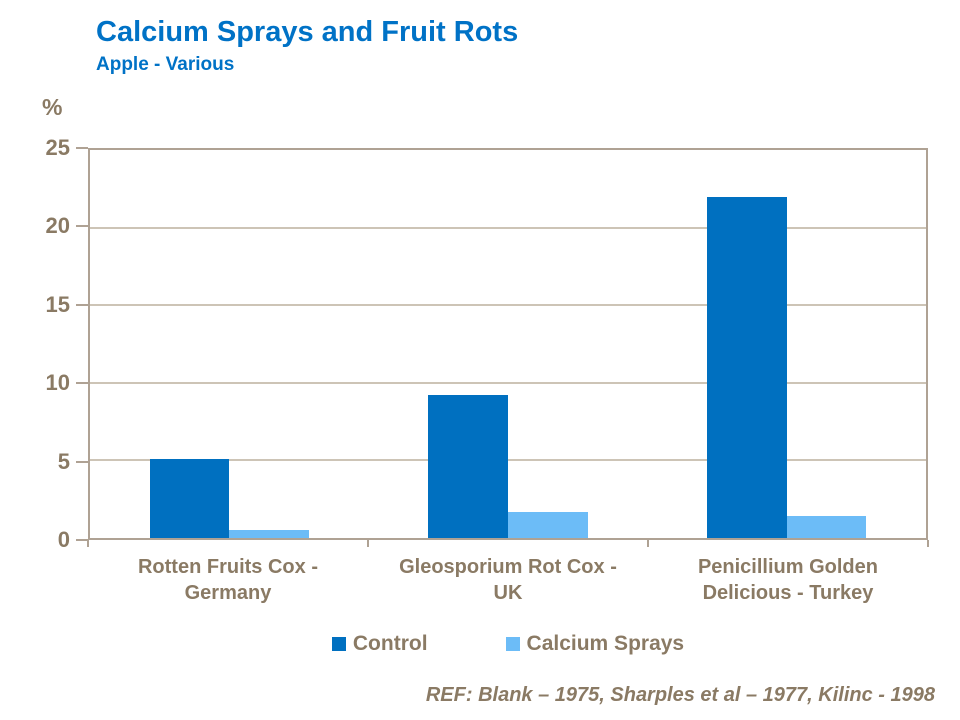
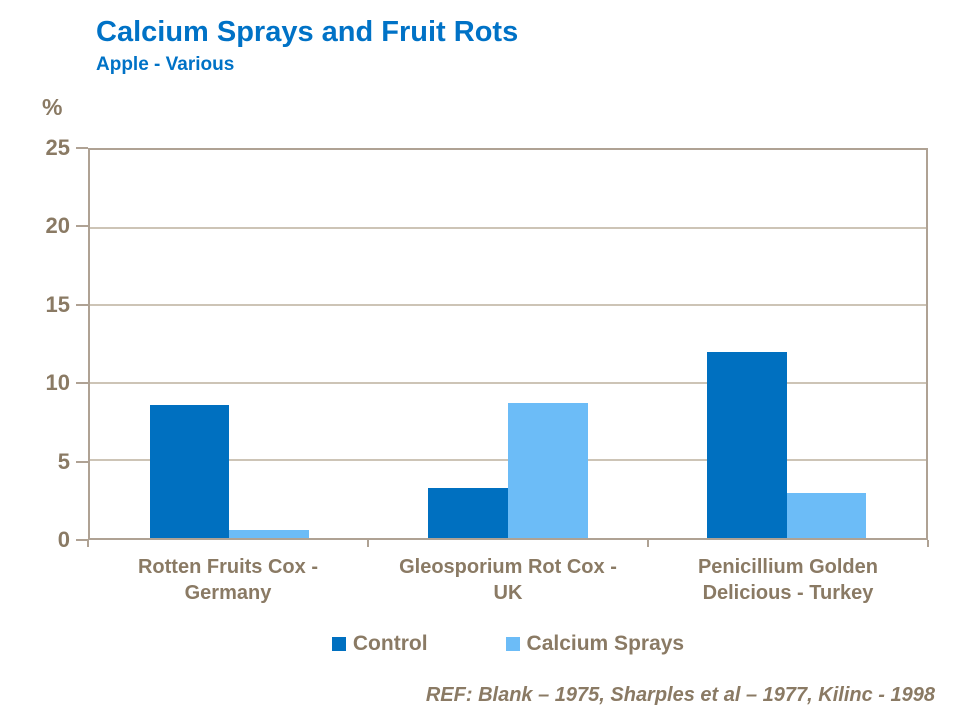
Control/Rotten Fruits Cox - Germany: 5.1 -> 8.6
Control/Gleosporium Rot Cox - UK: 9.2 -> 3.2
Calcium Sprays/Gleosporium Rot Cox - UK: 1.7 -> 8.7
Control/Penicillium Golden Delicious - Turkey: 22.0 -> 12.0
Calcium Sprays/Penicillium Golden Delicious - Turkey: 1.4 -> 2.9
